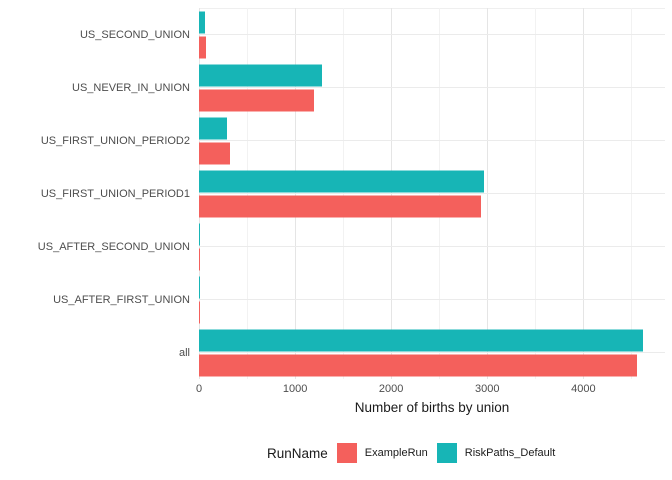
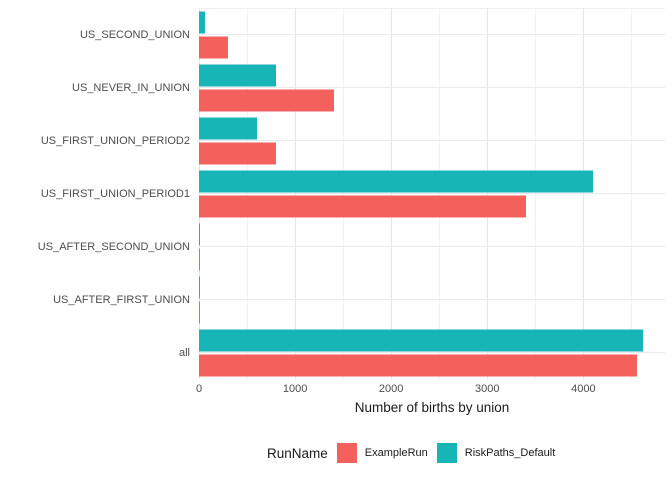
ExampleRun/US_SECOND_UNION: 100 -> 300
RiskPaths_Default/US_NEVER_IN_UNION: 1300 -> 800
ExampleRun/US_NEVER_IN_UNION: 1200 -> 1400
RiskPaths_Default/US_FIRST_UNION_PERIOD2: 300 -> 600
ExampleRun/US_FIRST_UNION_PERIOD2: 300 -> 800
RiskPaths_Default/US_FIRST_UNION_PERIOD1: 3000 -> 4100
ExampleRun/US_FIRST_UNION_PERIOD1: 2900 -> 3400
